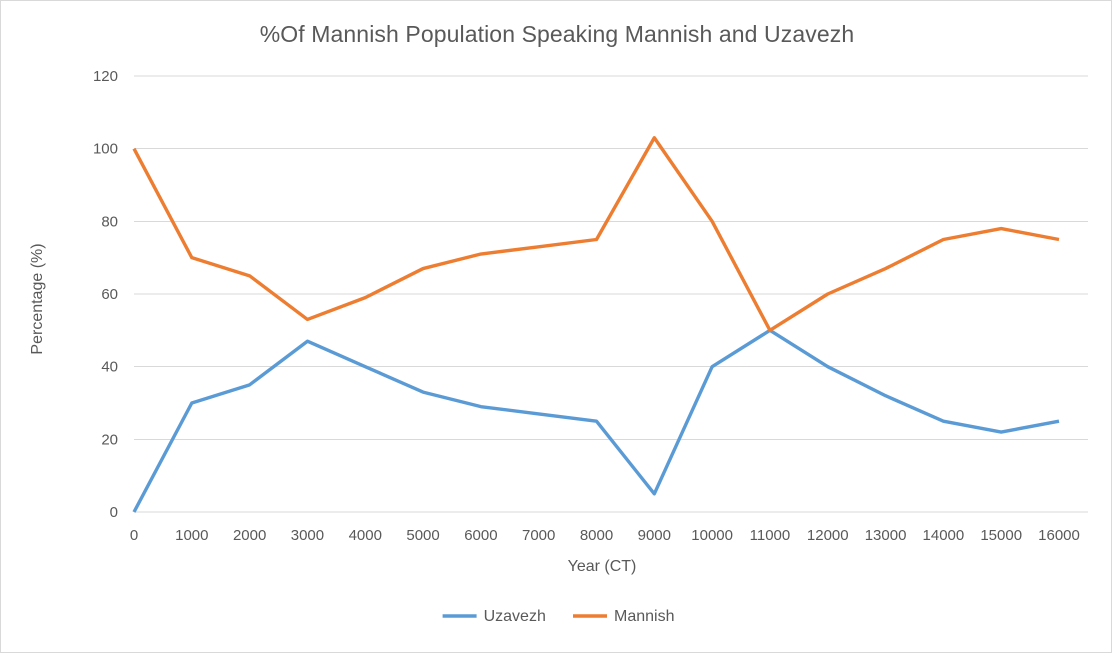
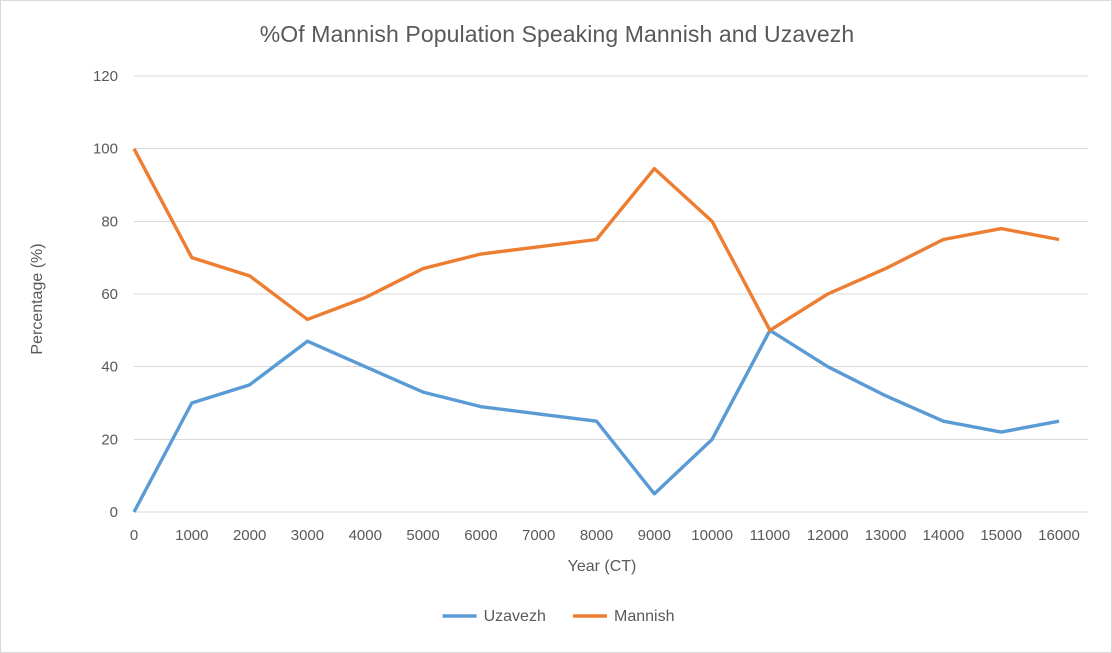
Mannish/9000: 103 -> 94
Uzavezh/10000: 40 -> 20
